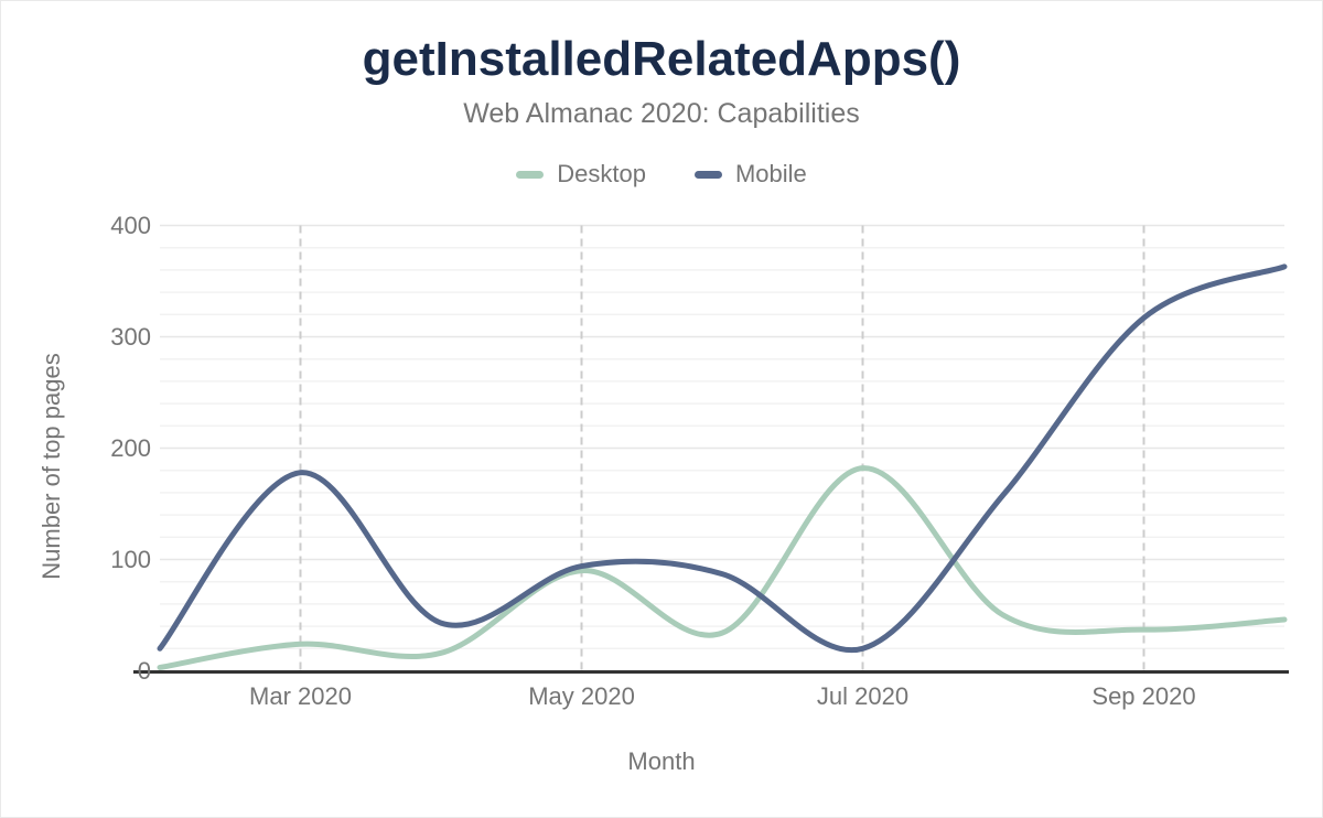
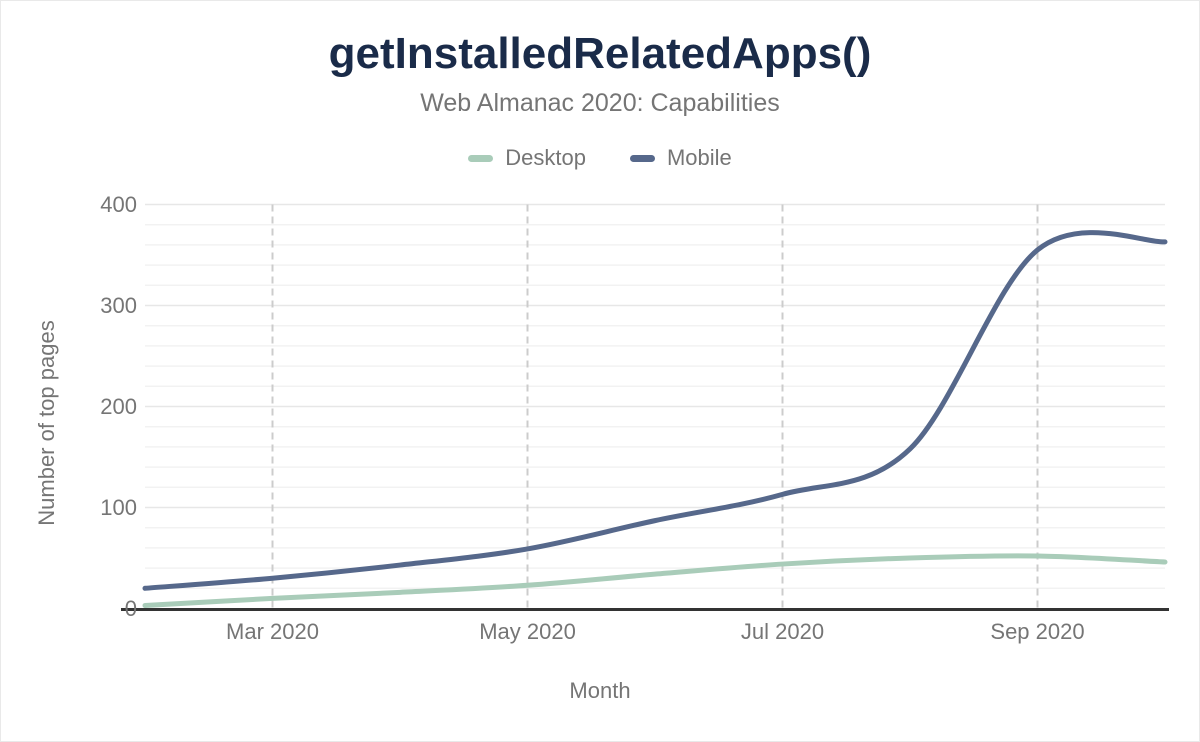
Desktop/Mar 2020: 24 -> 10
Mobile/Mar 2020: 178 -> 30
Desktop/May 2020: 90 -> 23
Mobile/May 2020: 94 -> 59
Desktop/Jul 2020: 182 -> 44
Mobile/Jul 2020: 20 -> 113
Desktop/Sep 2020: 37 -> 52
Mobile/Sep 2020: 317 -> 355
